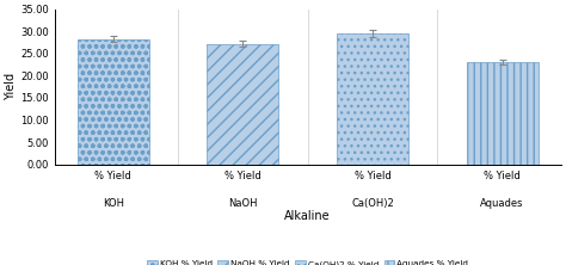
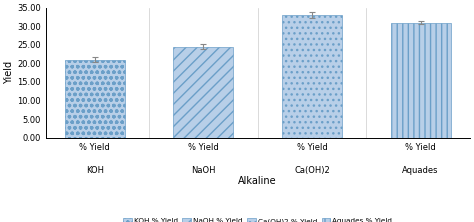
% Yield KOH: 28.3 -> 21.0
% Yield NaOH: 27.2 -> 24.5
% Yield Ca(OH)2: 29.4 -> 33.0
% Yield Aquades: 23.0 -> 31.0
